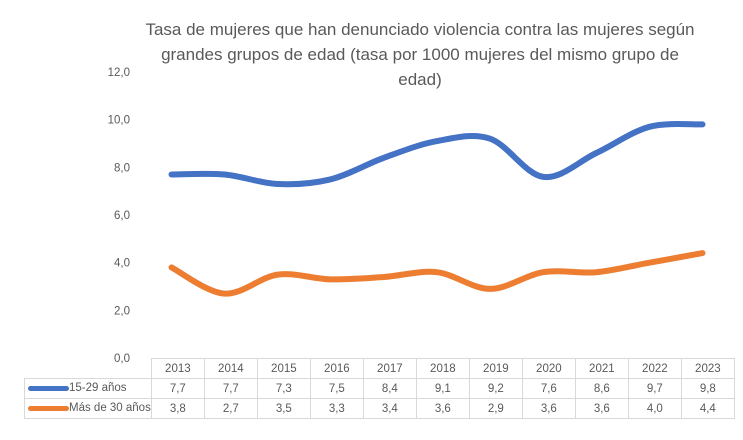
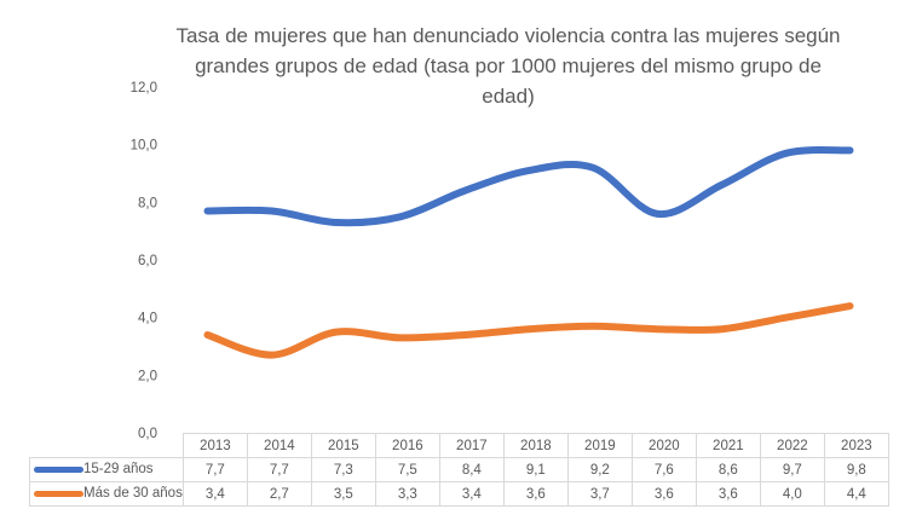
Más de 30 años/2013: 3,8 -> 3,4
Más de 30 años/2019: 2,9 -> 3,7
